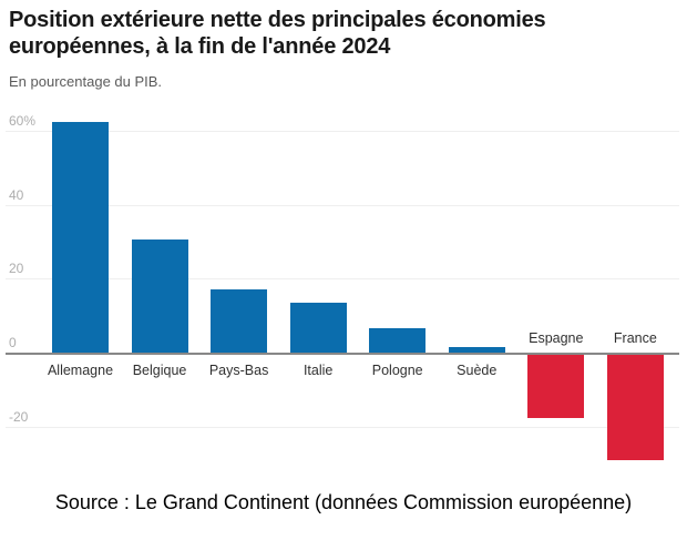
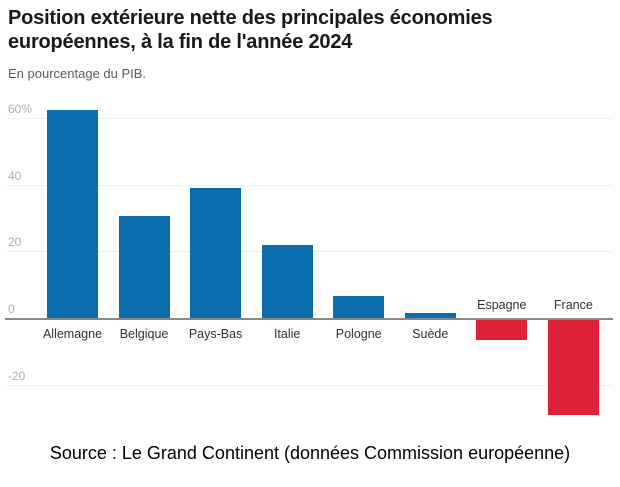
Pays-Bas: 17% -> 39%
Italie: 14% -> 22%
Espagne: -17% -> -6%
